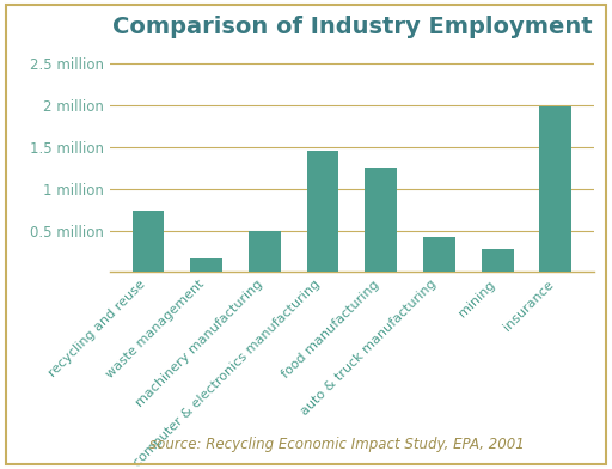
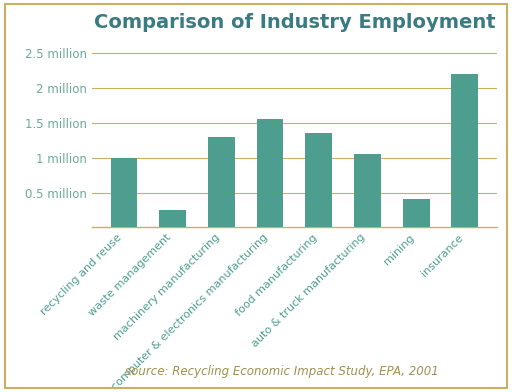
recycling and reuse: 0.74 million -> 1.00 million
waste management: 0.16 million -> 0.25 million
machinery manufacturing: 0.50 million -> 1.30 million
computer & electronics manufacturing: 1.46 million -> 1.55 million
food manufacturing: 1.26 million -> 1.35 million
auto & truck manufacturing: 0.42 million -> 1.05 million
mining: 0.28 million -> 0.40 million
insurance: 1.98 million -> 2.20 million
